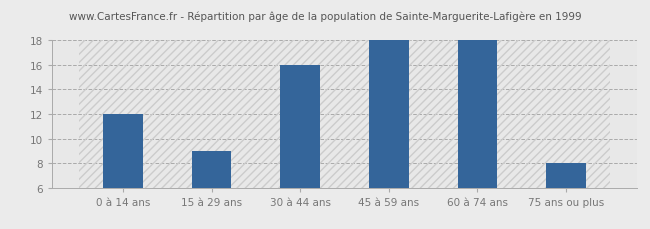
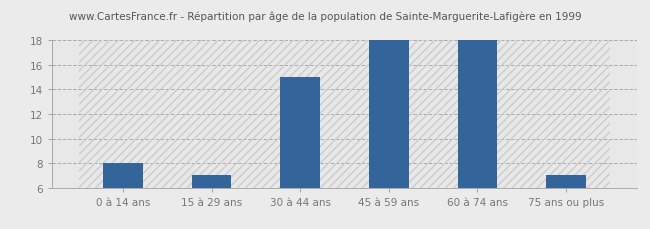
0 à 14 ans: 12 -> 8
15 à 29 ans: 9 -> 7
30 à 44 ans: 16 -> 15
75 ans ou plus: 8 -> 7
